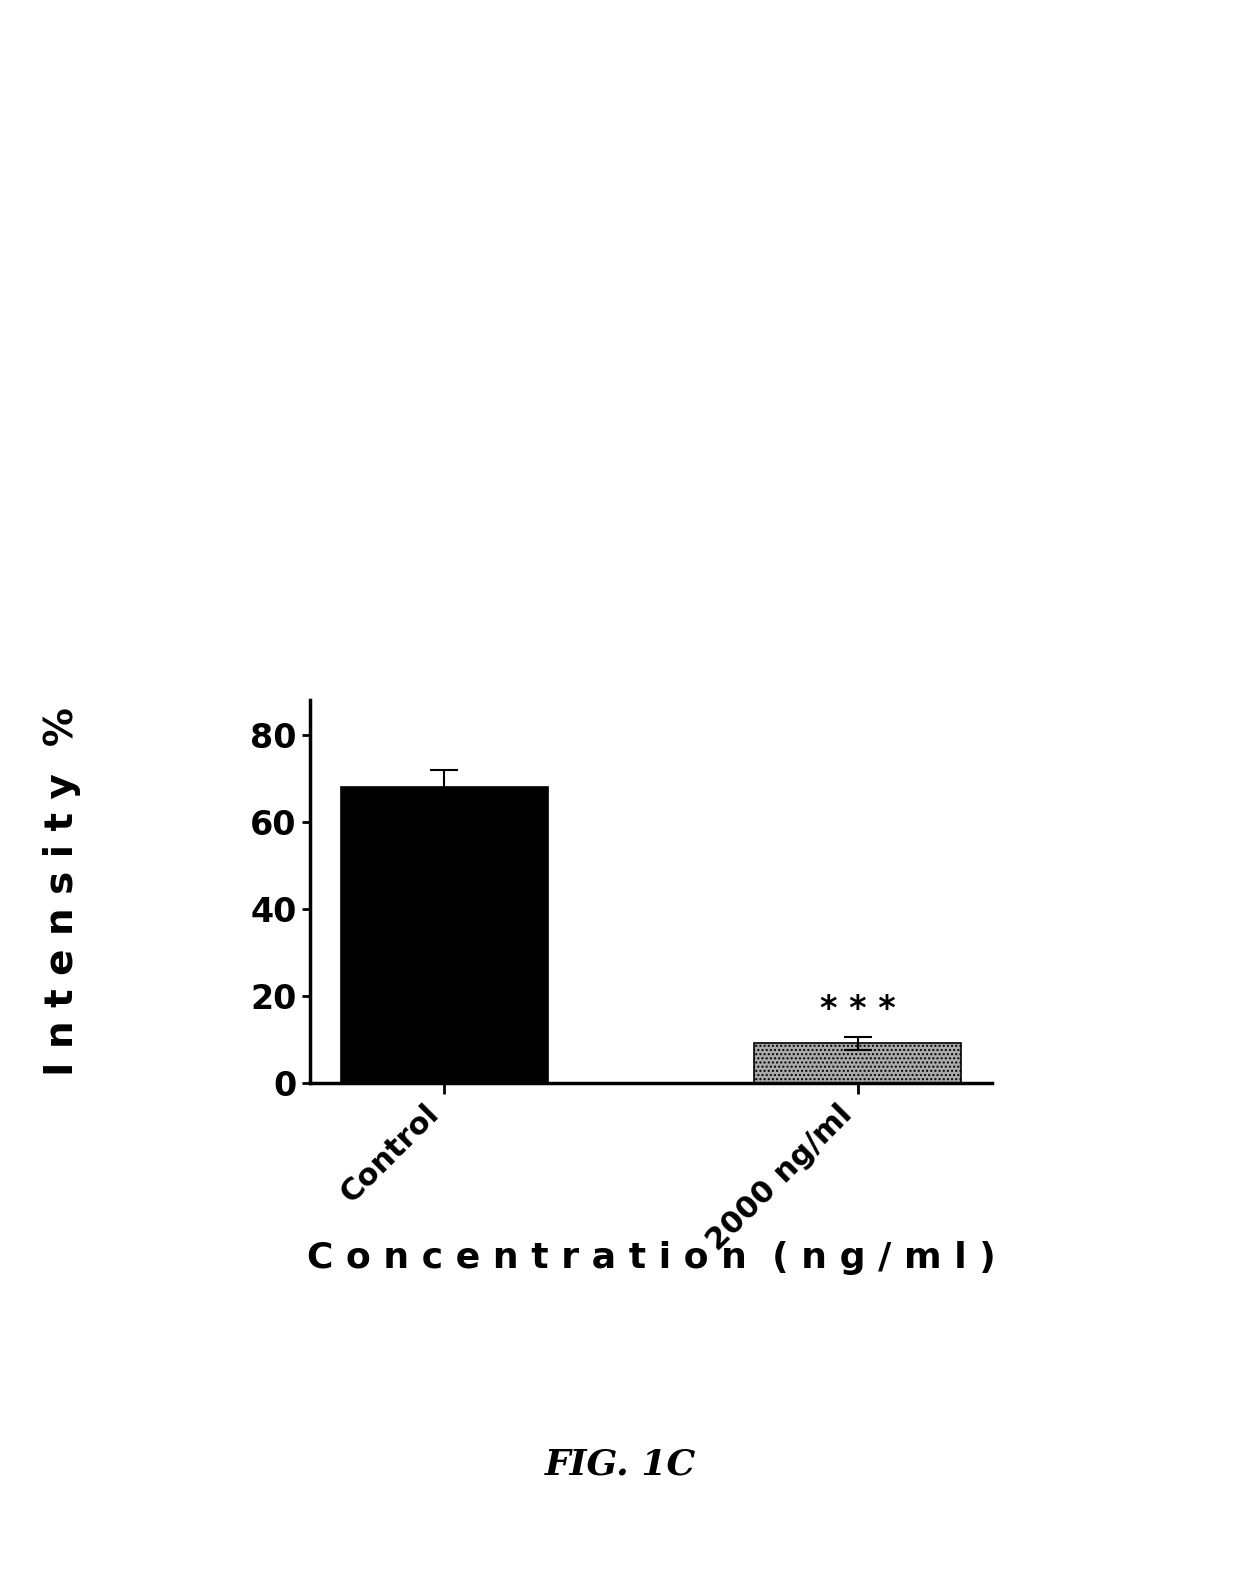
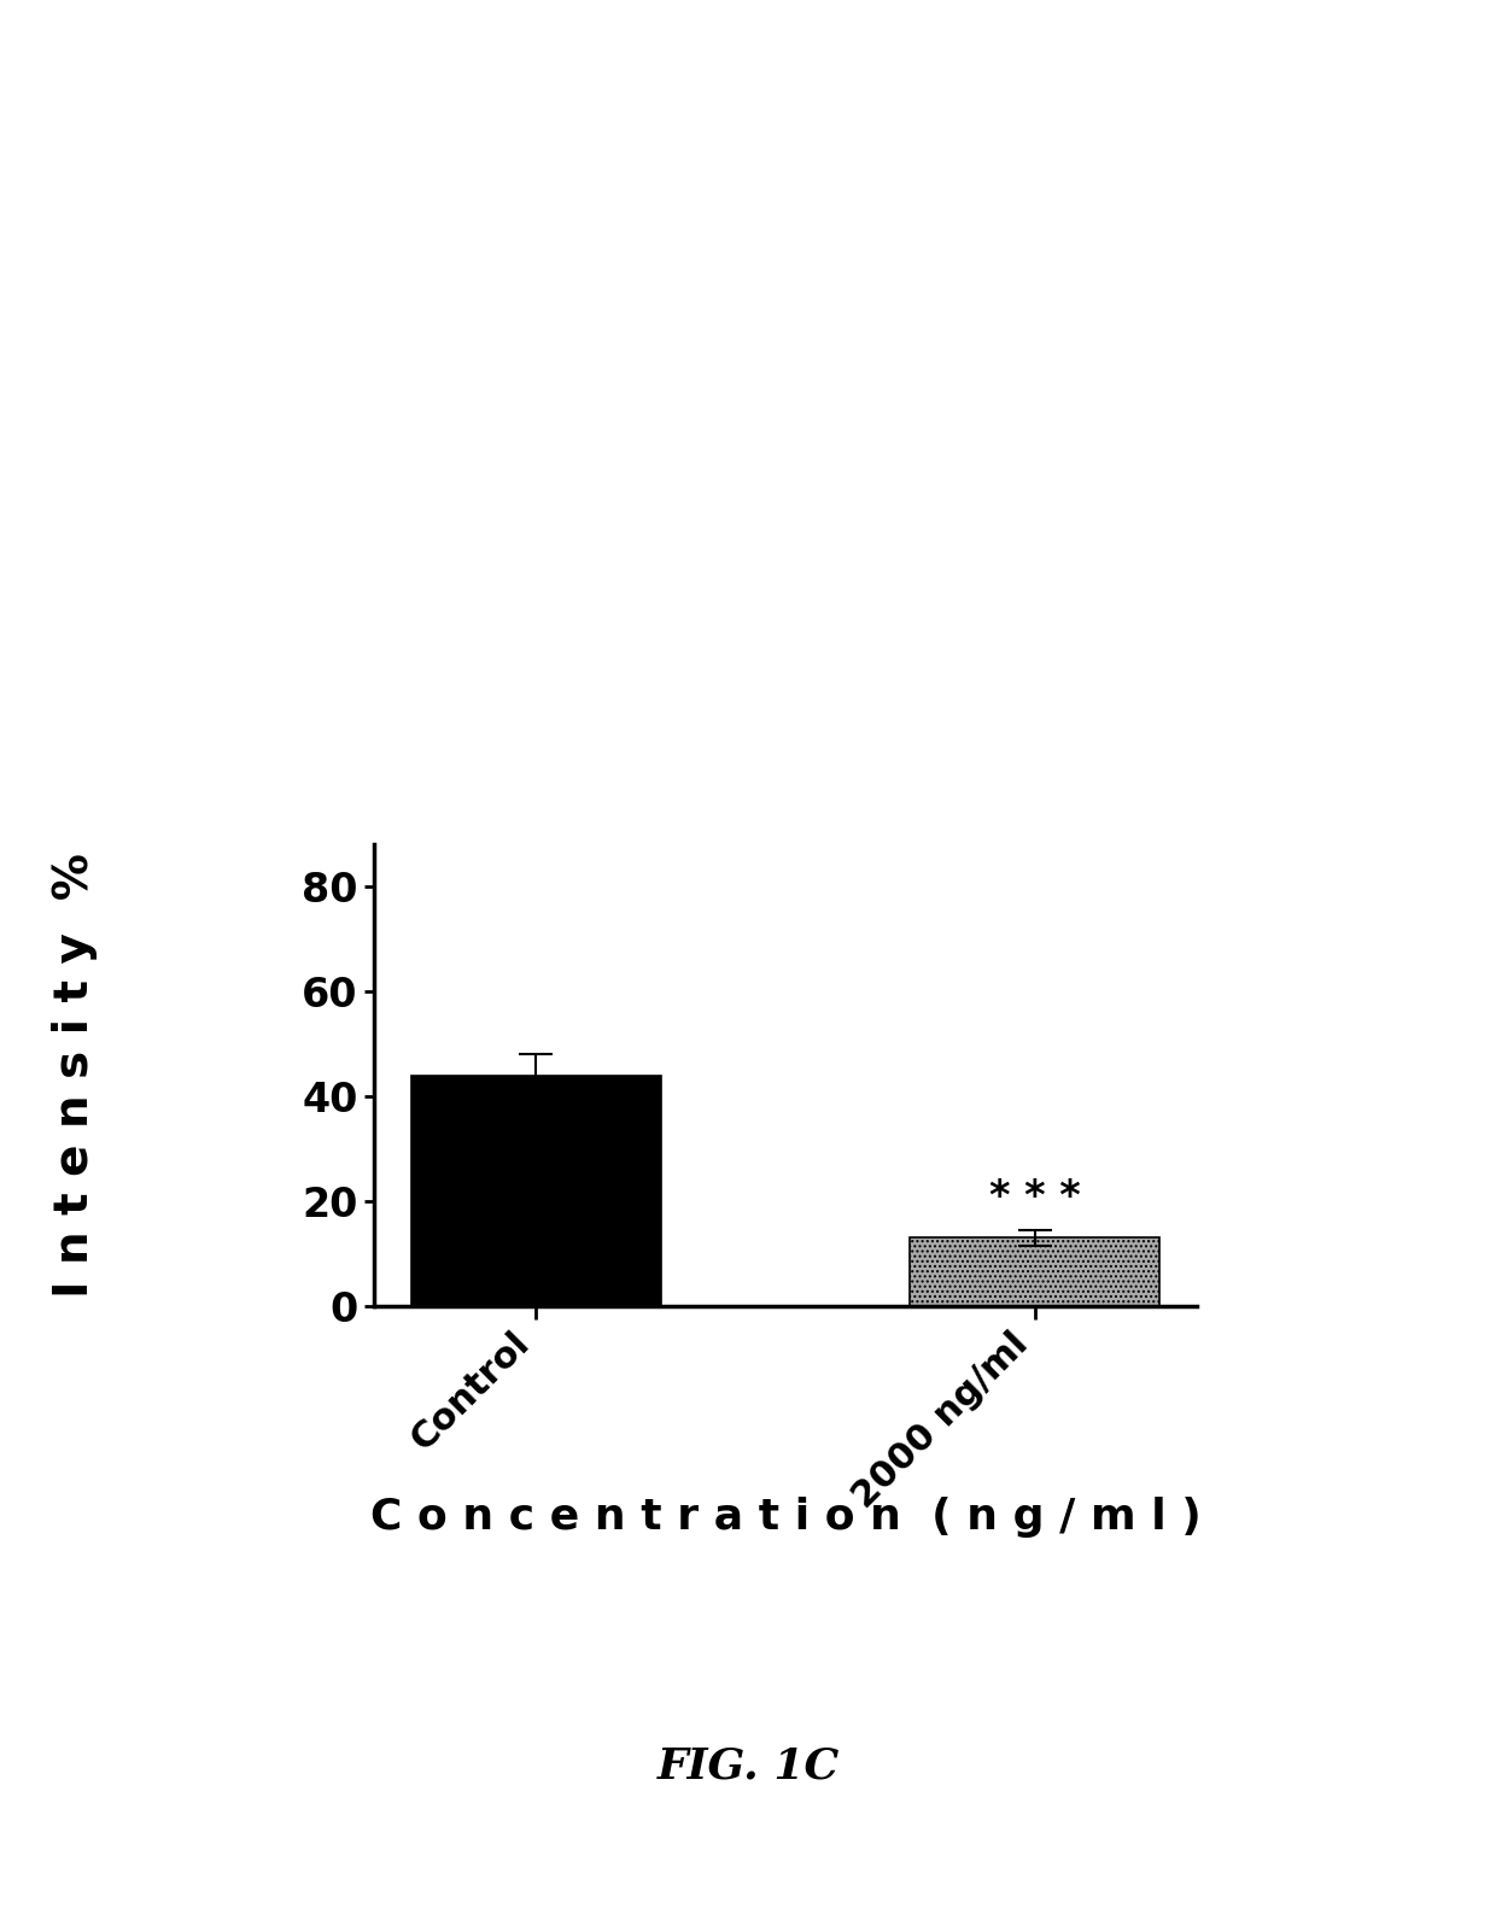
Control: 68 -> 44
2000 ng/ml: 9 -> 13
